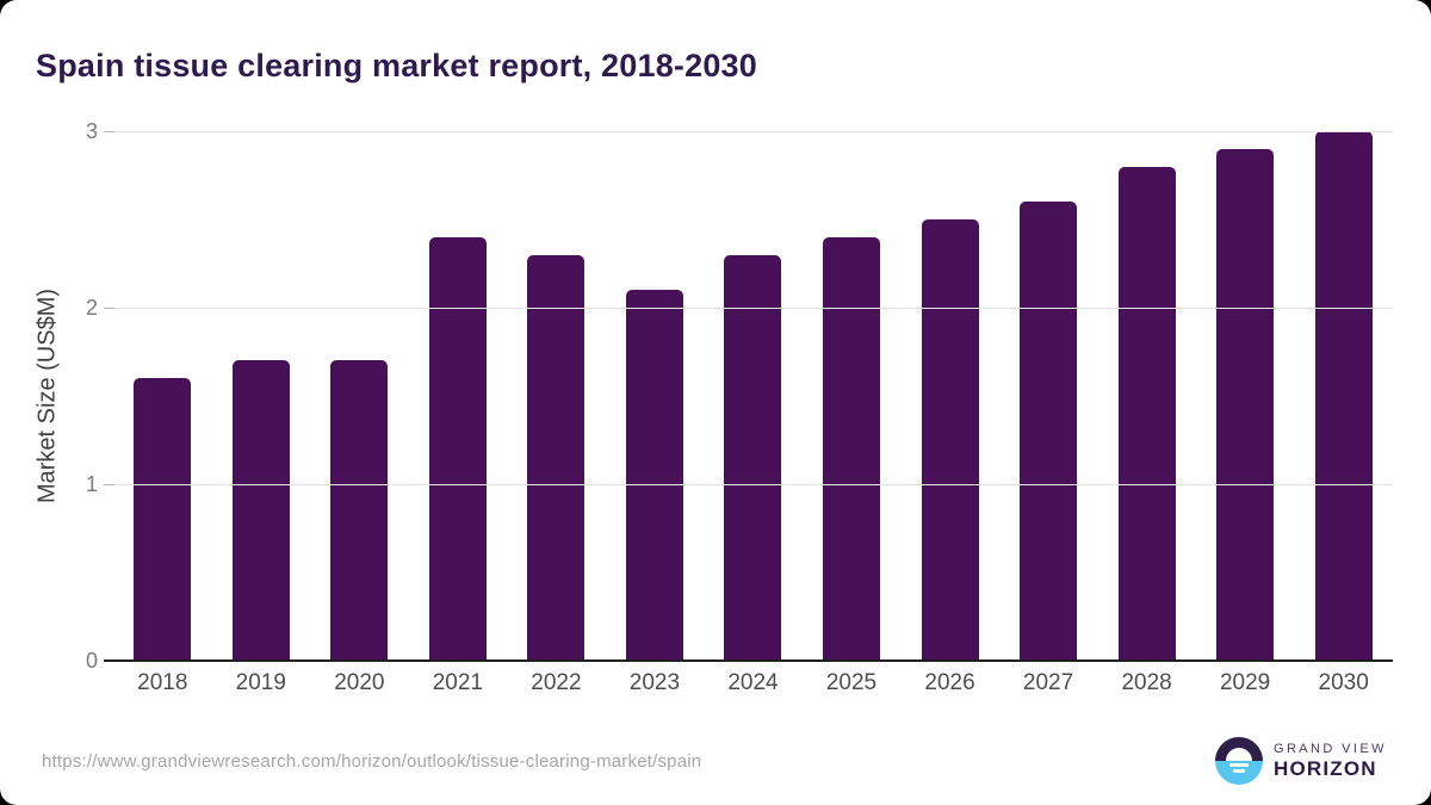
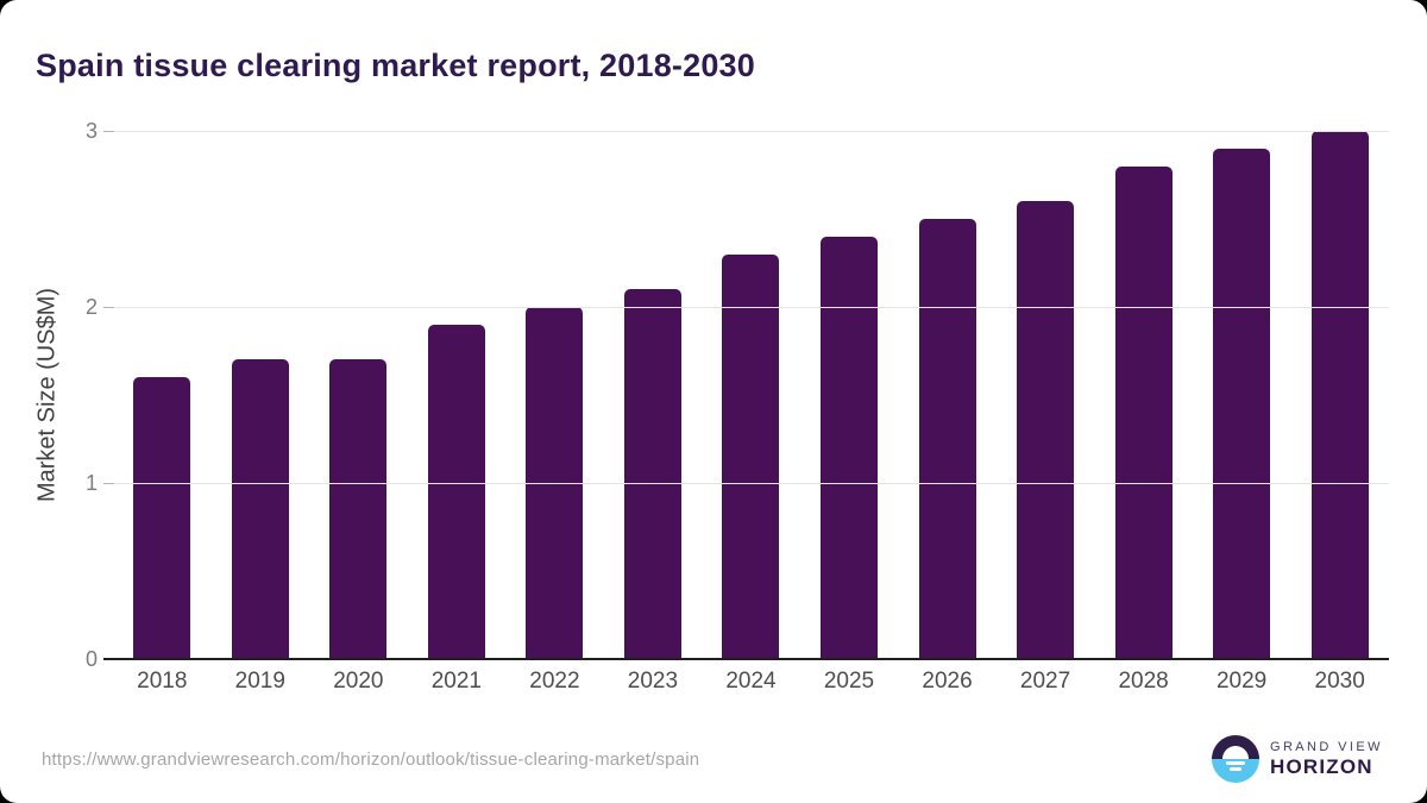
2021: 2.4 -> 1.9
2022: 2.3 -> 2.0
